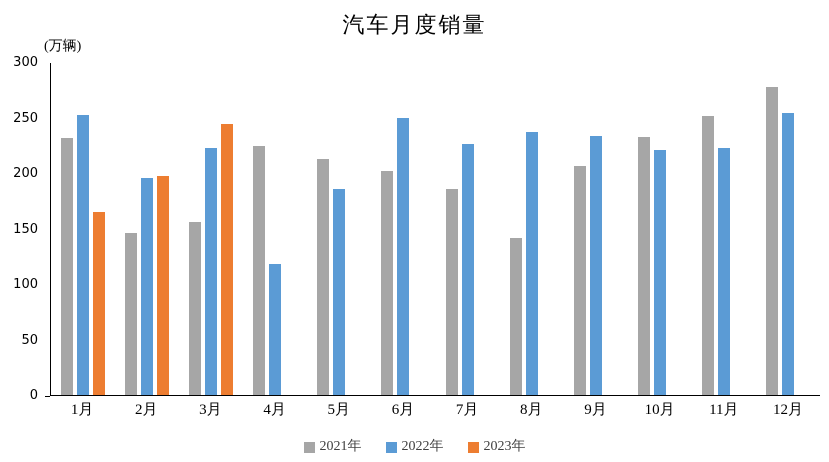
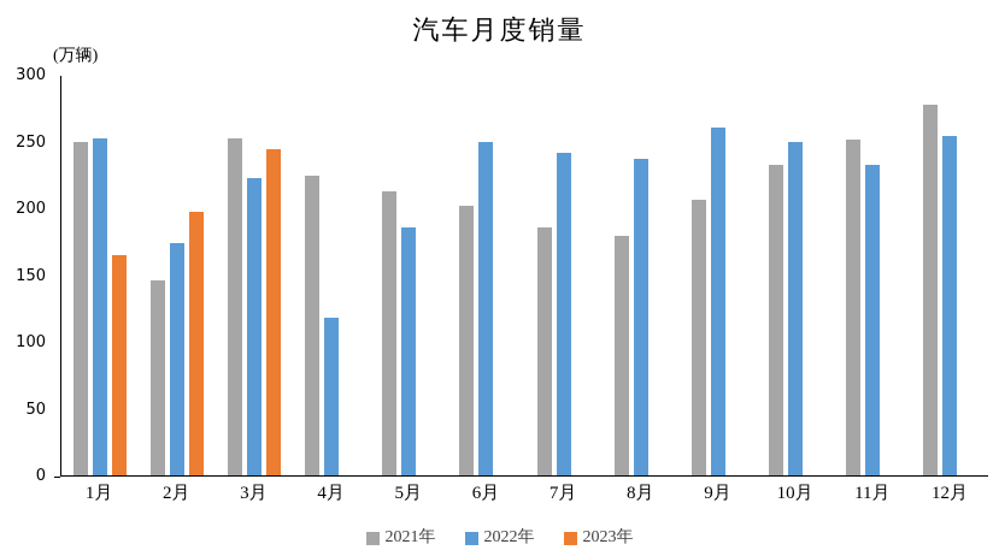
2021年/1月: 232 -> 250
2022年/2月: 196 -> 174
2021年/3月: 156 -> 253
2022年/7月: 227 -> 242
2021年/8月: 142 -> 180
2022年/9月: 234 -> 261
2022年/10月: 221 -> 250
2022年/11月: 223 -> 233
